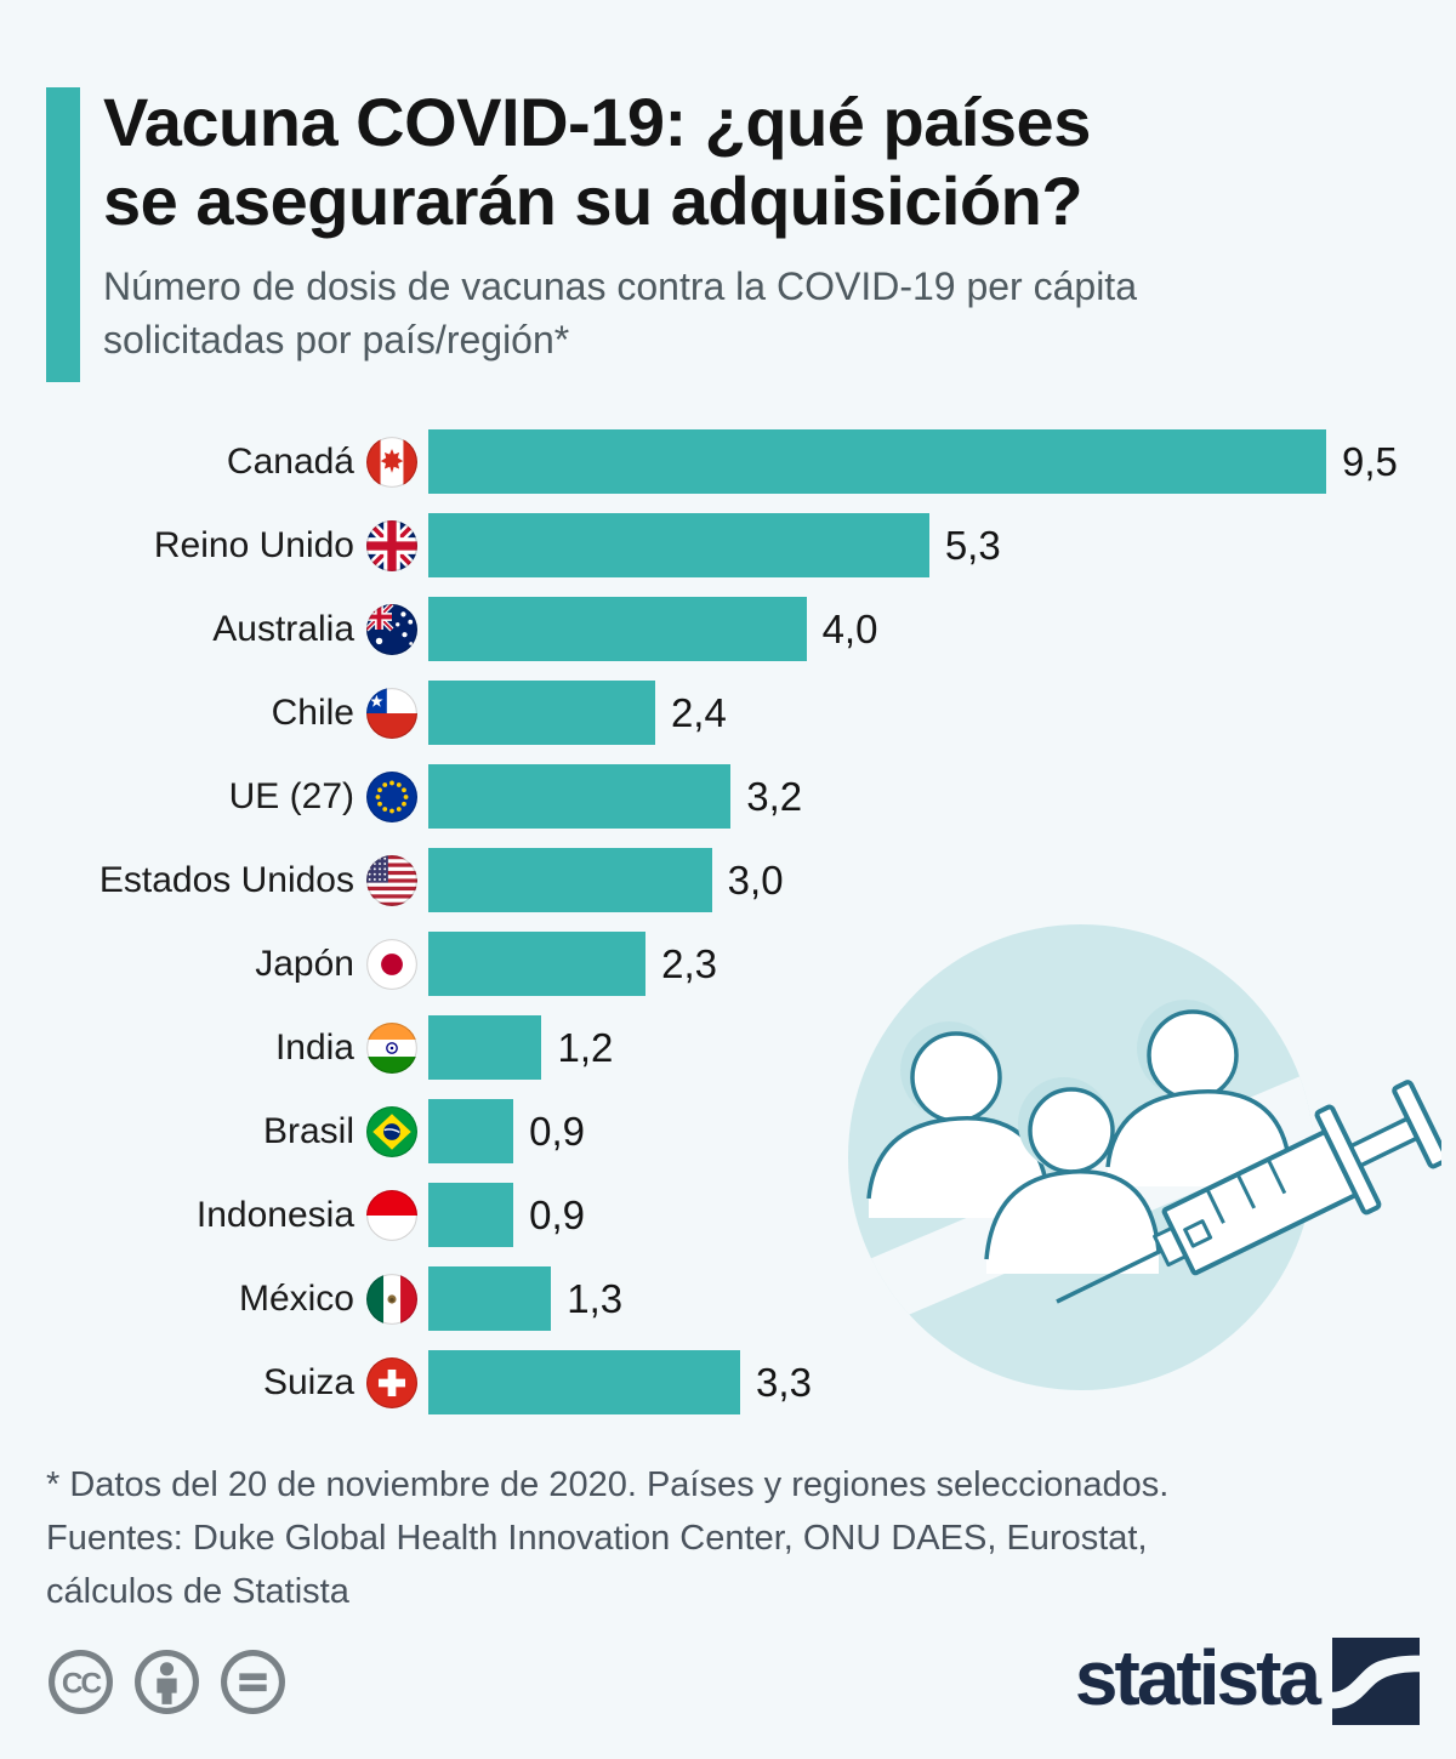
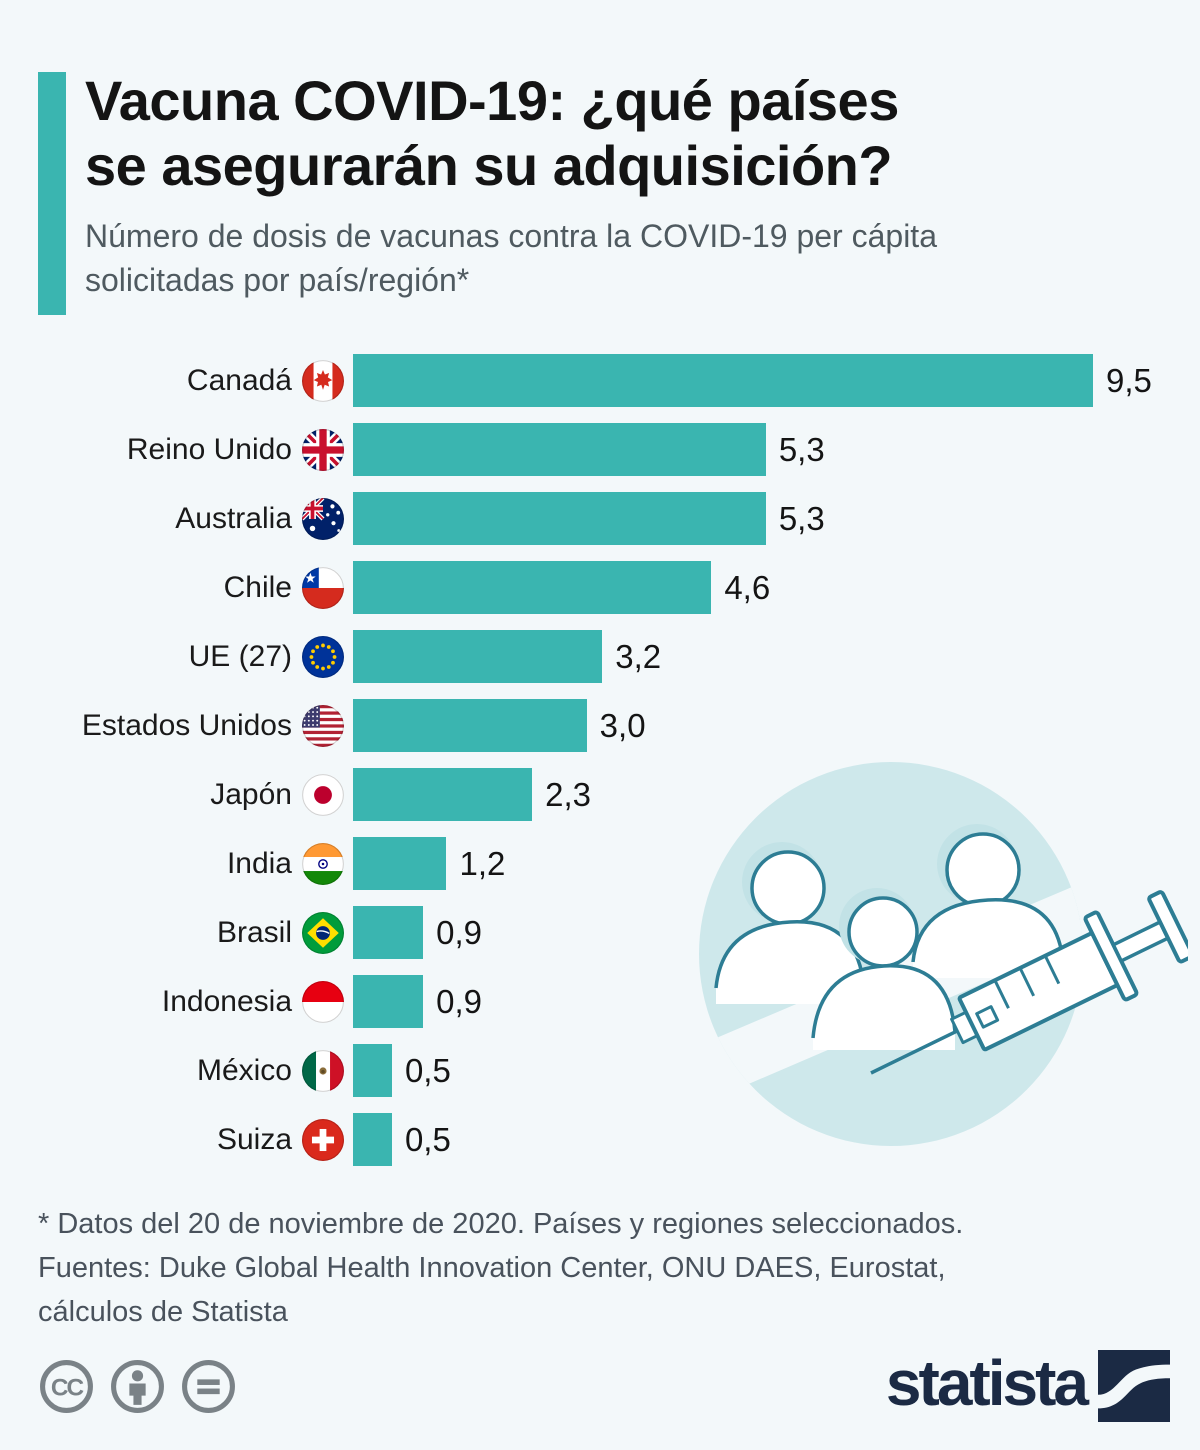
Australia: 4,0 -> 5,3
Chile: 2,4 -> 4,6
México: 1,3 -> 0,5
Suiza: 3,3 -> 0,5
